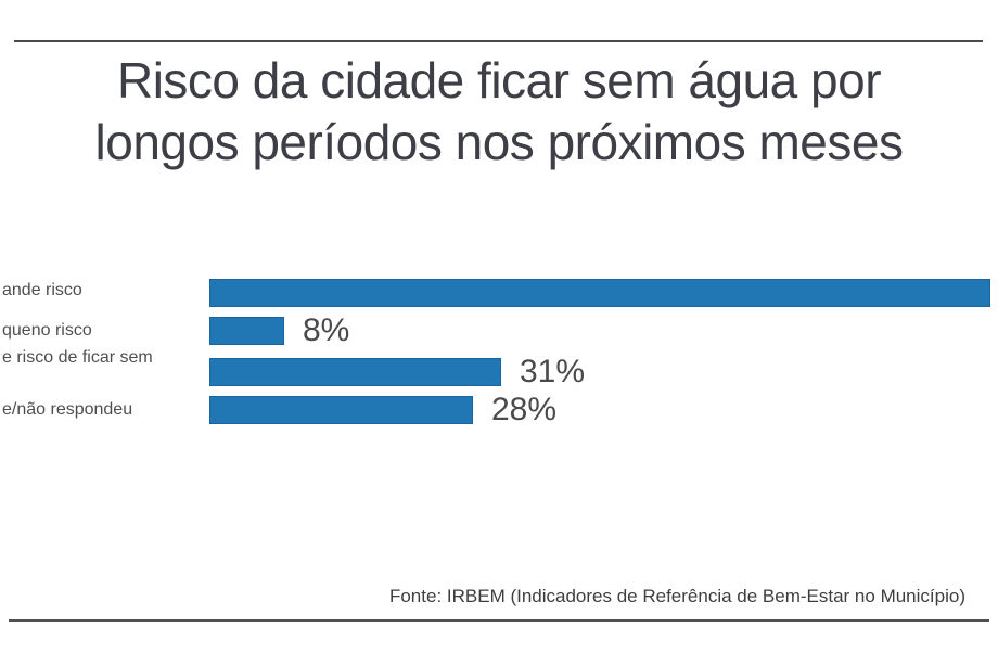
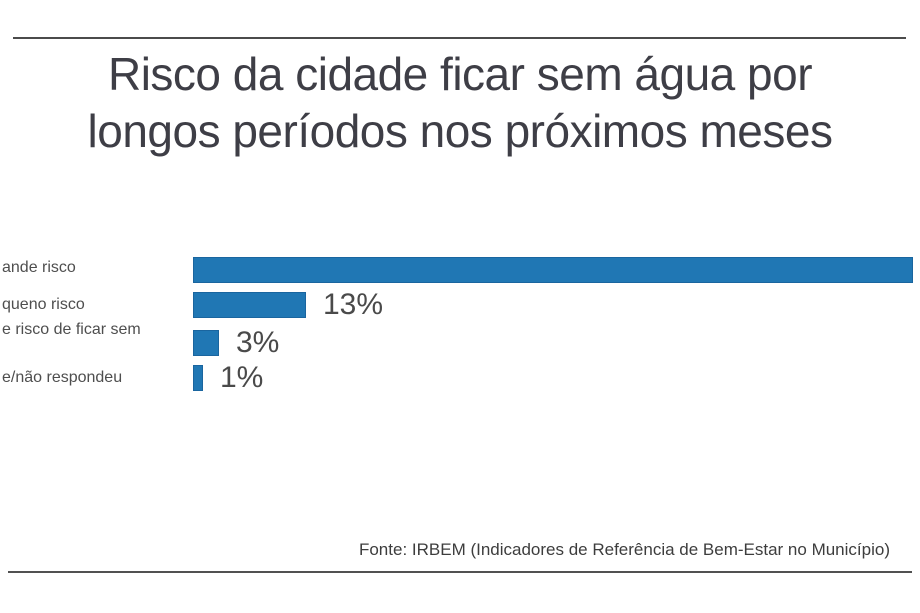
queno risco: 8% -> 13%
e risco de ficar sem: 31% -> 3%
e/não respondeu: 28% -> 1%
